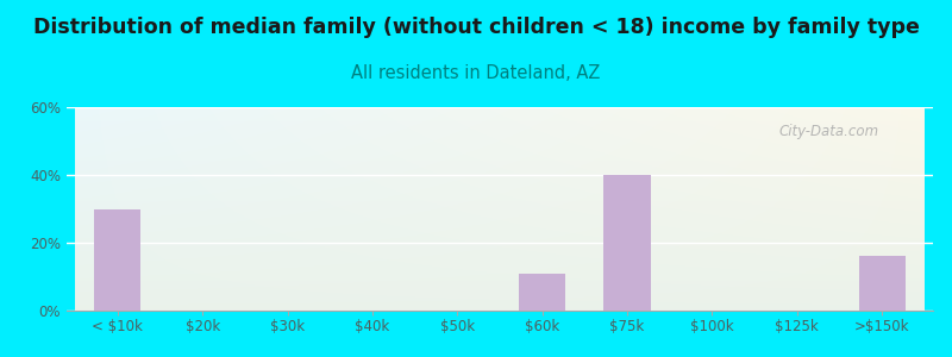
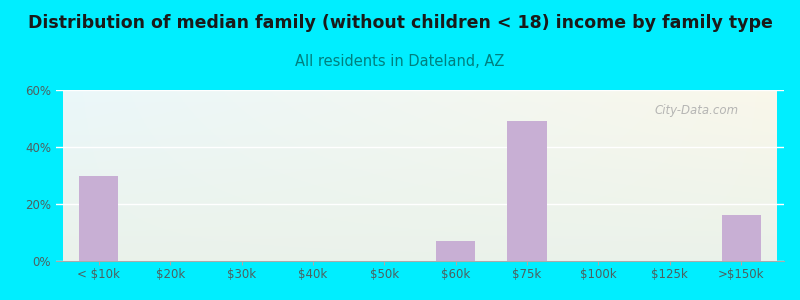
$60k: 11% -> 7%
$75k: 40% -> 49%
